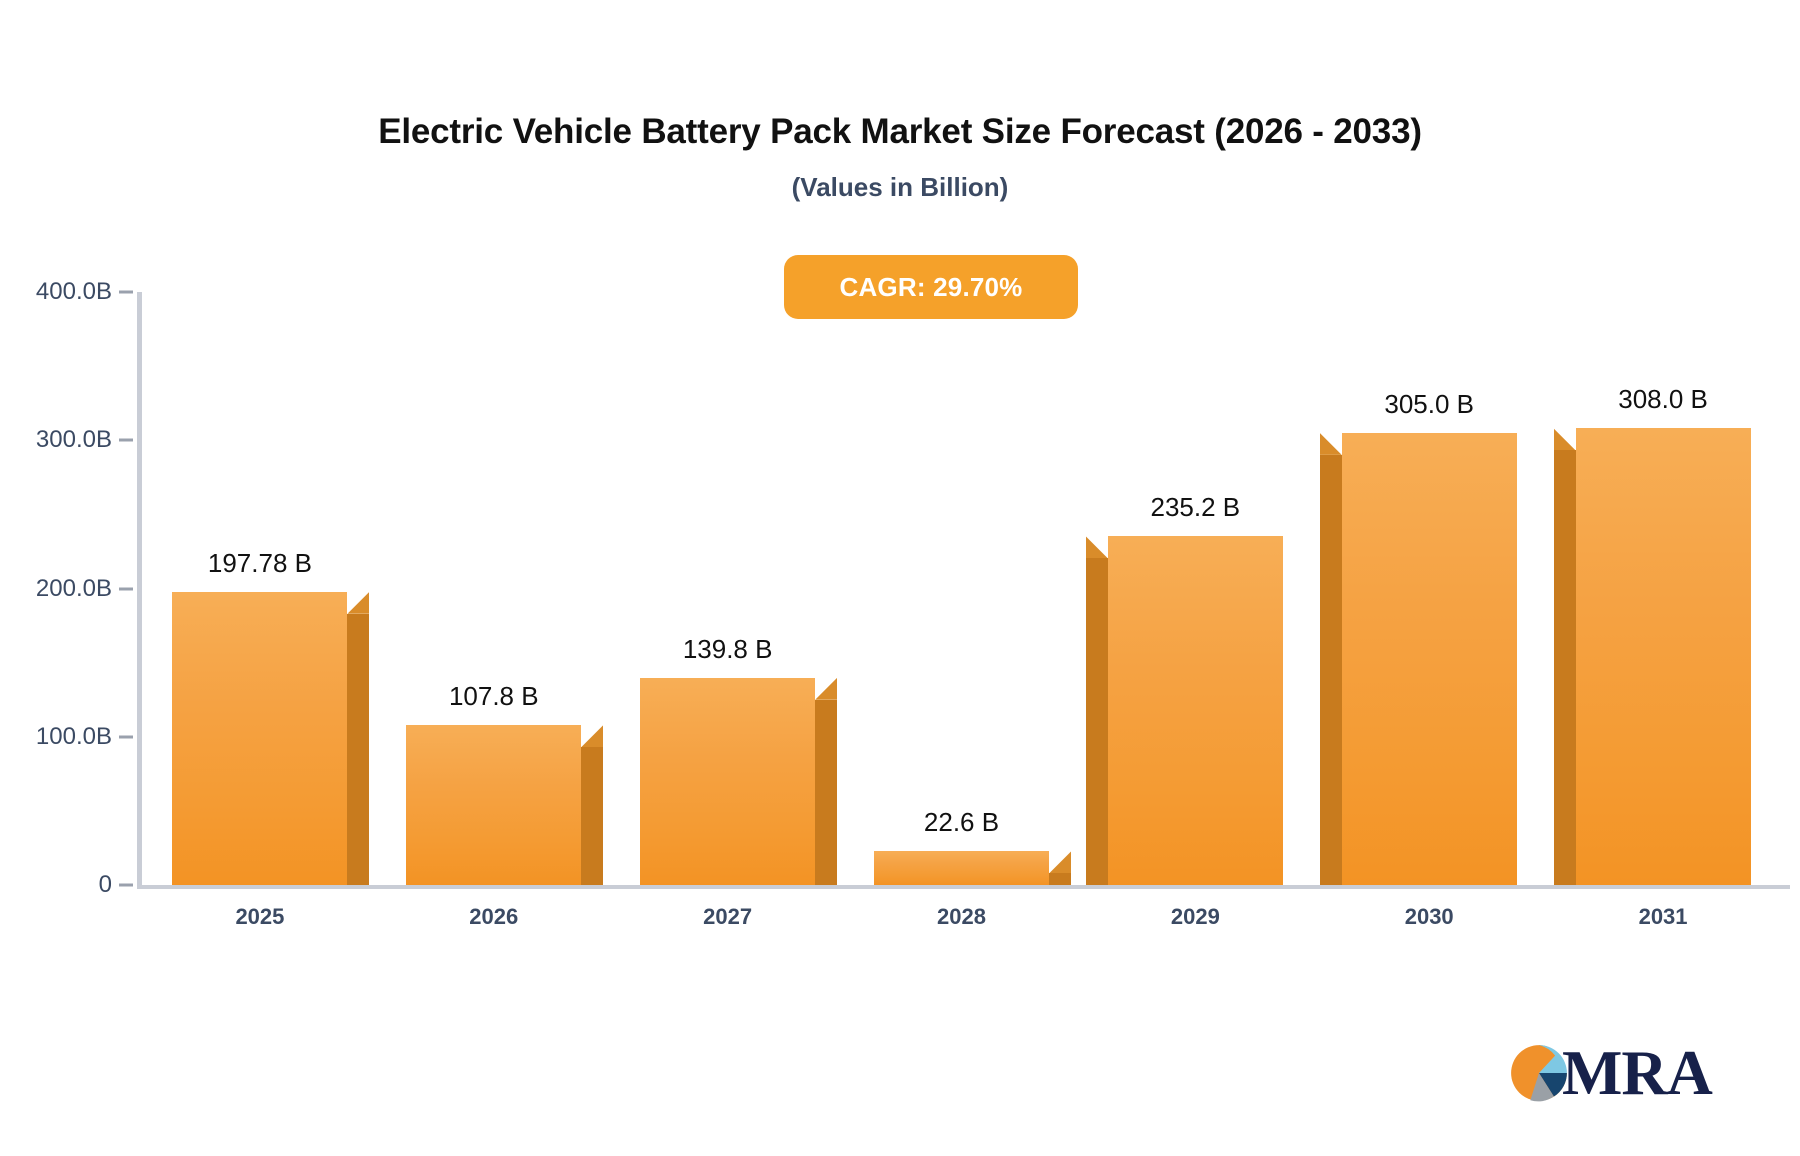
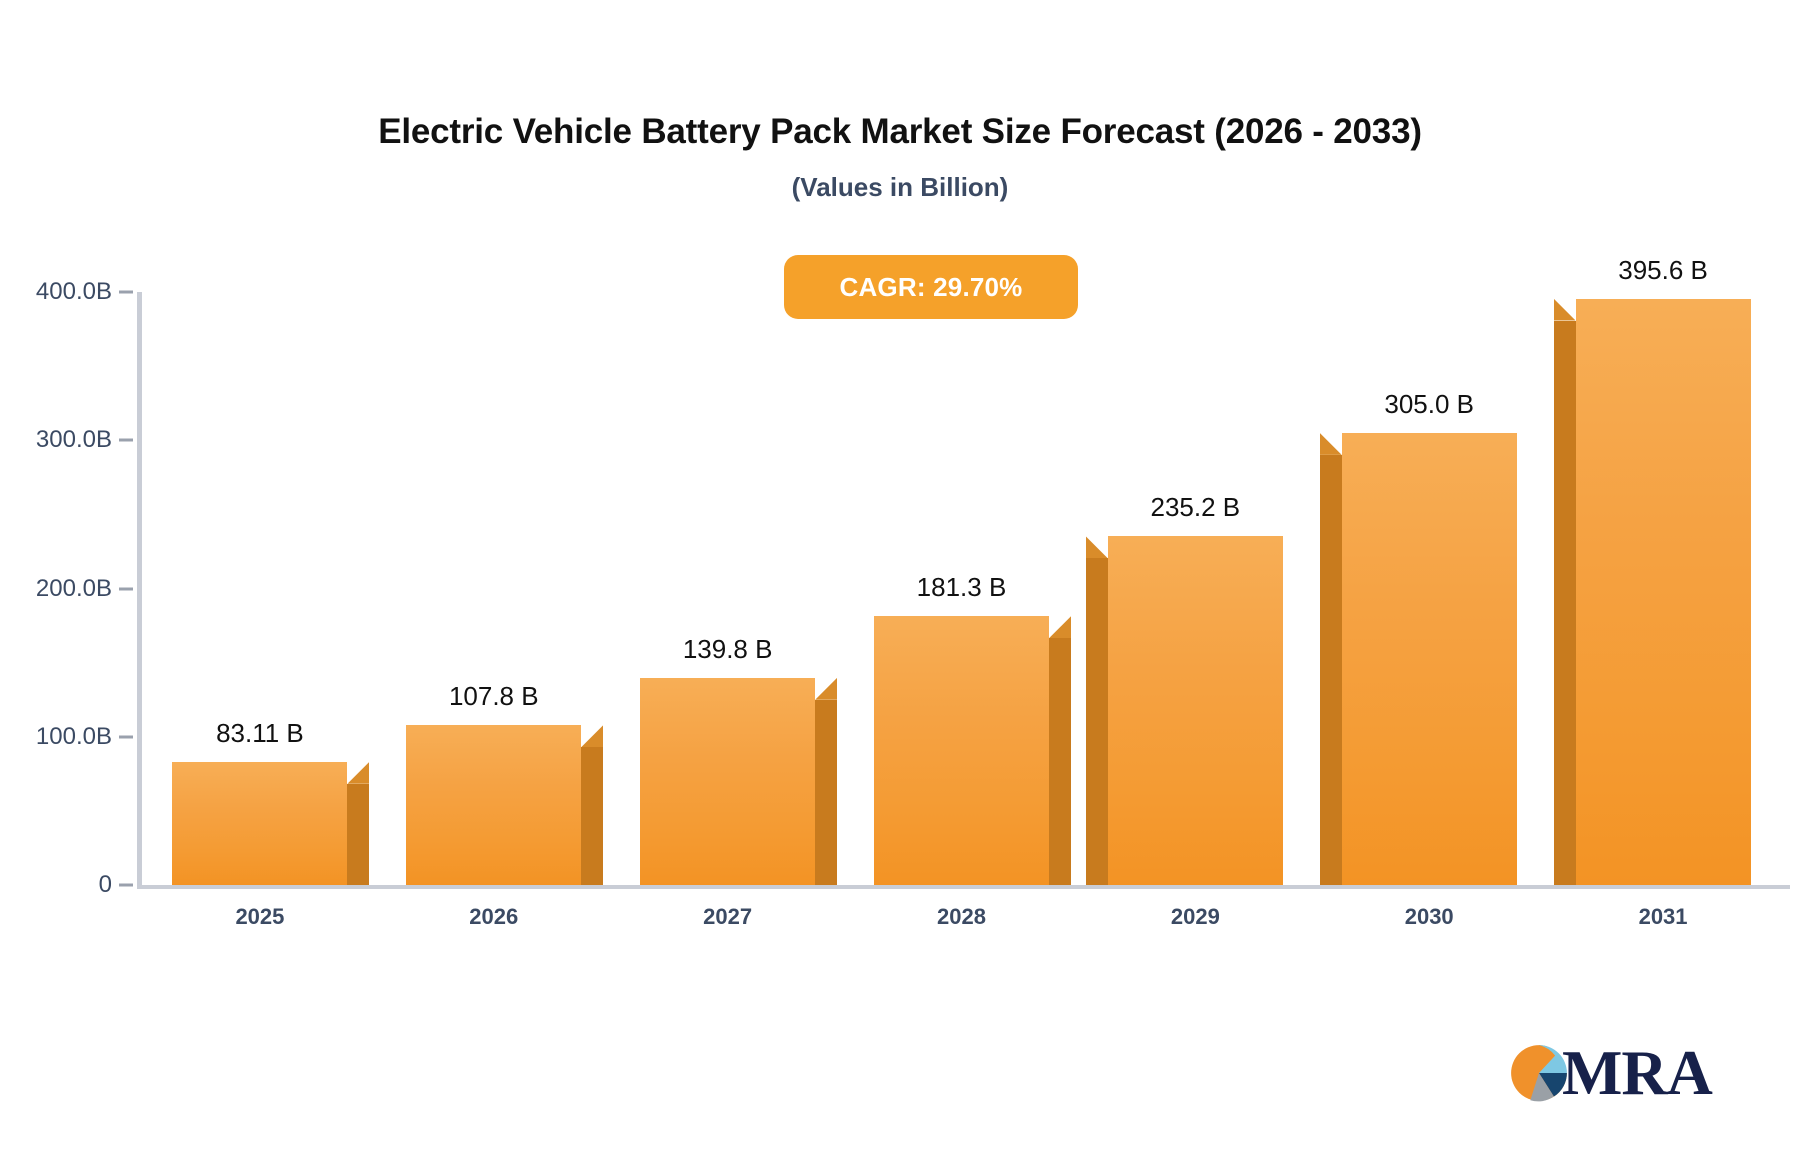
2025: 197.78 -> 83.11
2028: 22.6 -> 181.3
2031: 308.0 -> 395.6
